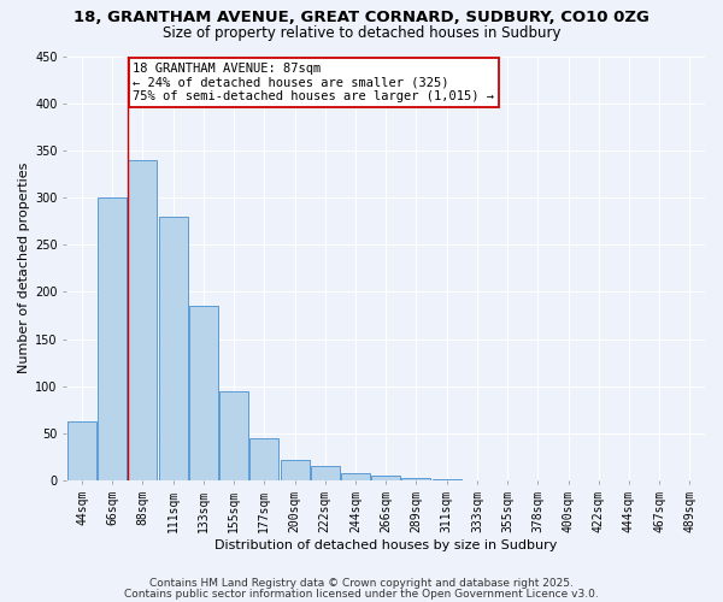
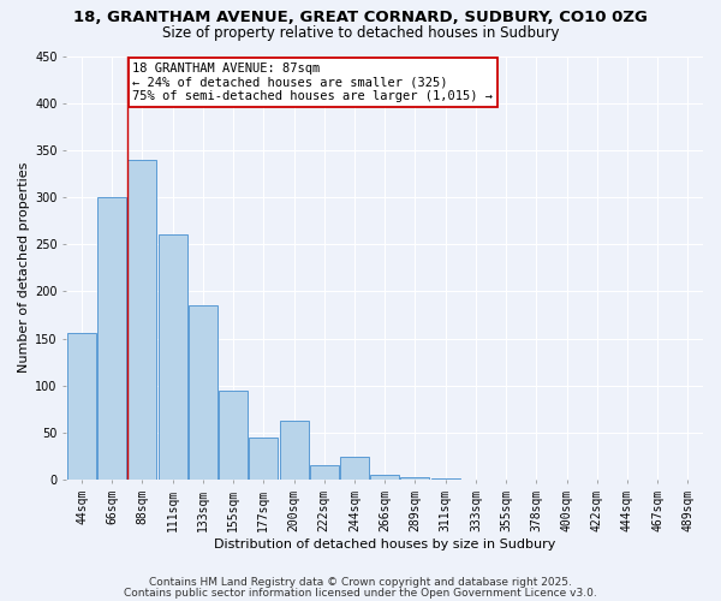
44sqm: 63 -> 156
111sqm: 280 -> 260
200sqm: 22 -> 62
244sqm: 8 -> 24
